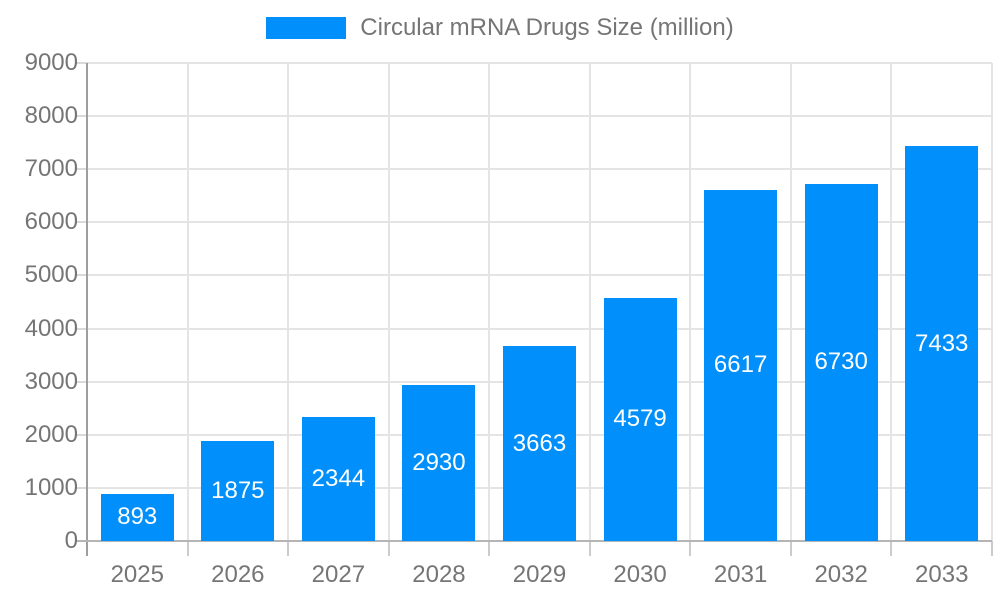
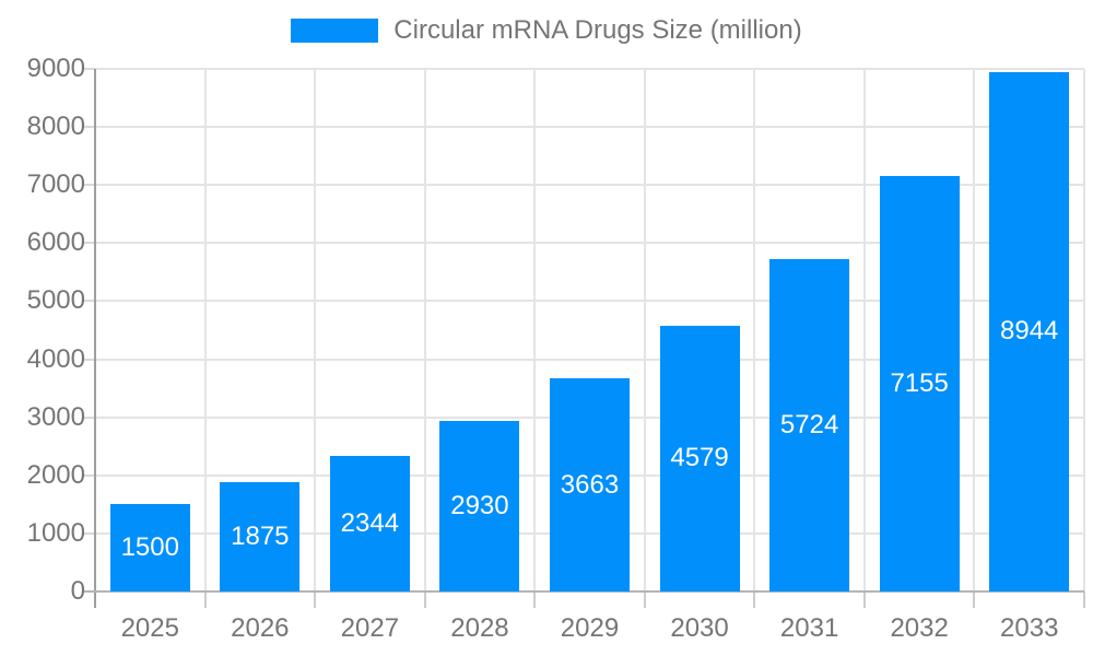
2025: 893 -> 1500
2031: 6617 -> 5724
2032: 6730 -> 7155
2033: 7433 -> 8944
